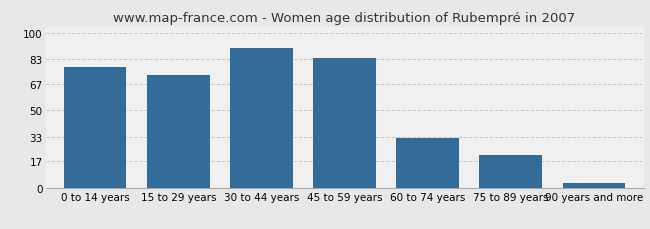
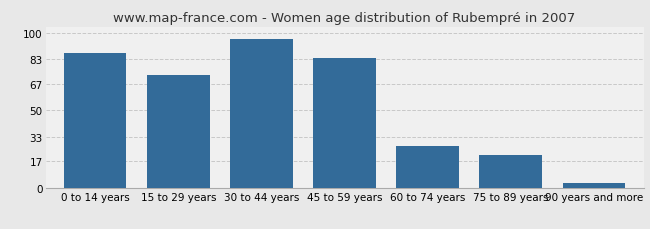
0 to 14 years: 78 -> 87
30 to 44 years: 90 -> 96
60 to 74 years: 32 -> 27
